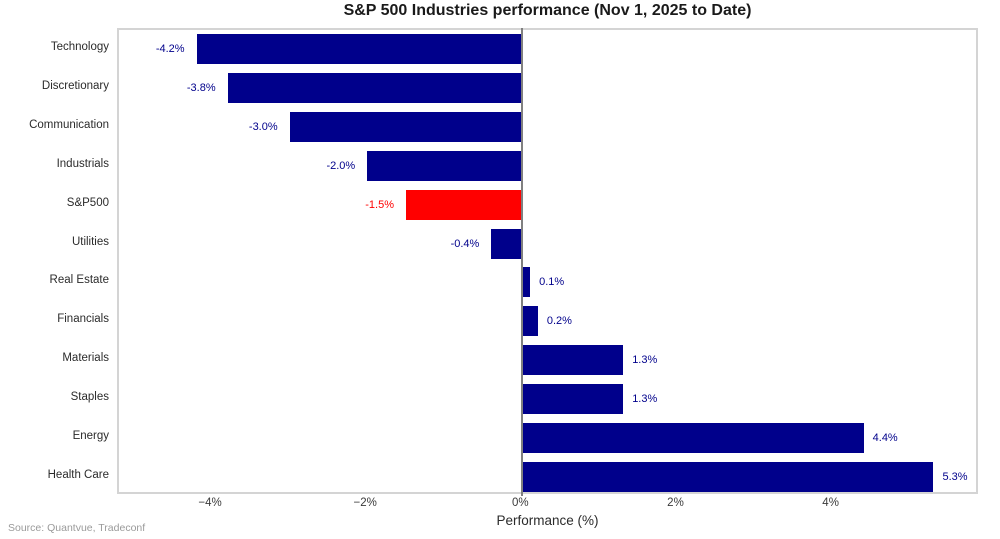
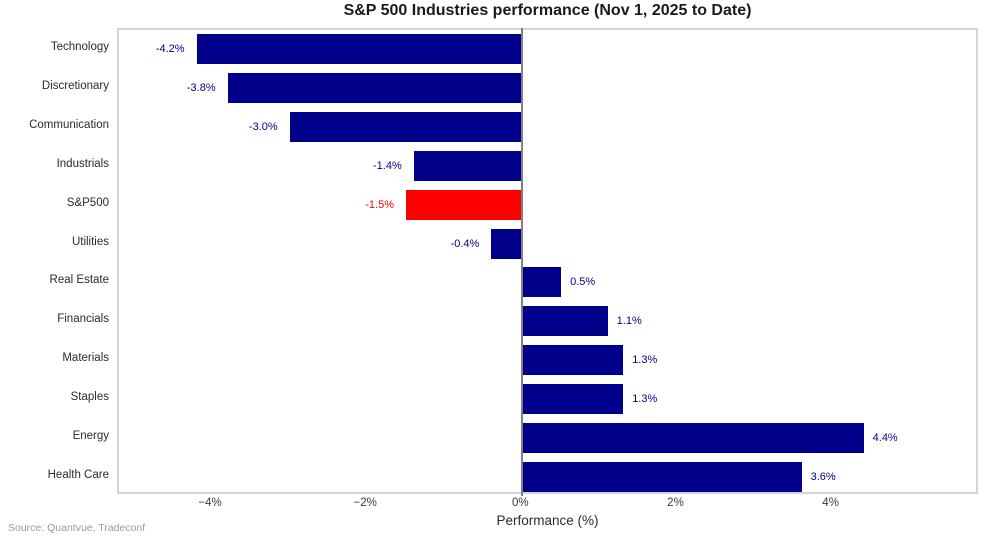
Industrials: -2.0% -> -1.4%
Real Estate: 0.1% -> 0.5%
Financials: 0.2% -> 1.1%
Health Care: 5.3% -> 3.6%
